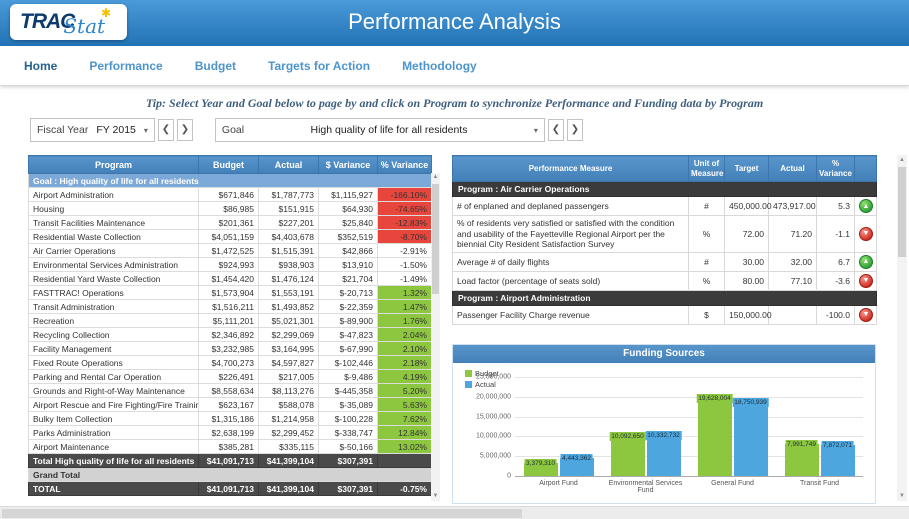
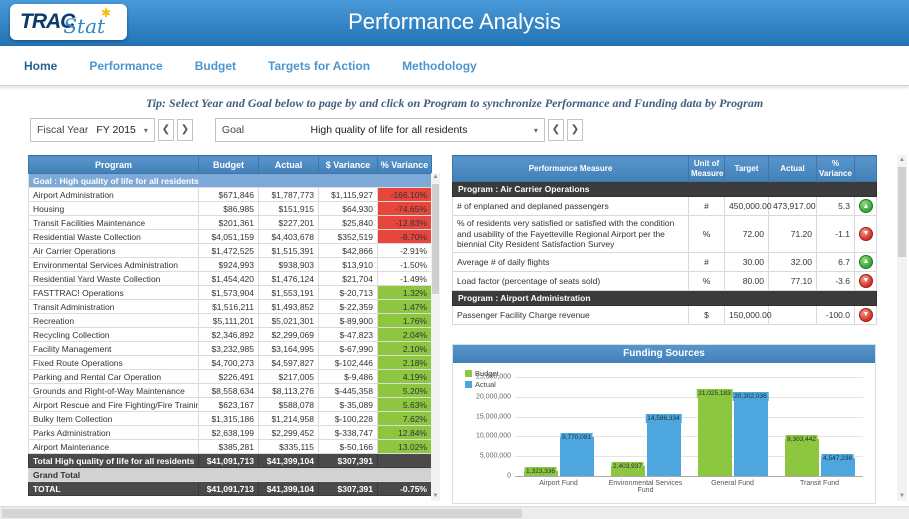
Budget/Airport Fund: 3,379,310 -> 1,323,336
Actual/Airport Fund: 4,443,362 -> 9,770,091
Budget/Environmental Services Fund: 10,092,650 -> 2,403,937
Actual/Environmental Services Fund: 10,332,732 -> 14,586,334
Budget/General Fund: 19,628,004 -> 21,025,183
Actual/General Fund: 18,750,939 -> 20,302,036
Budget/Transit Fund: 7,991,749 -> 9,303,442
Actual/Transit Fund: 7,872,071 -> 4,547,238
